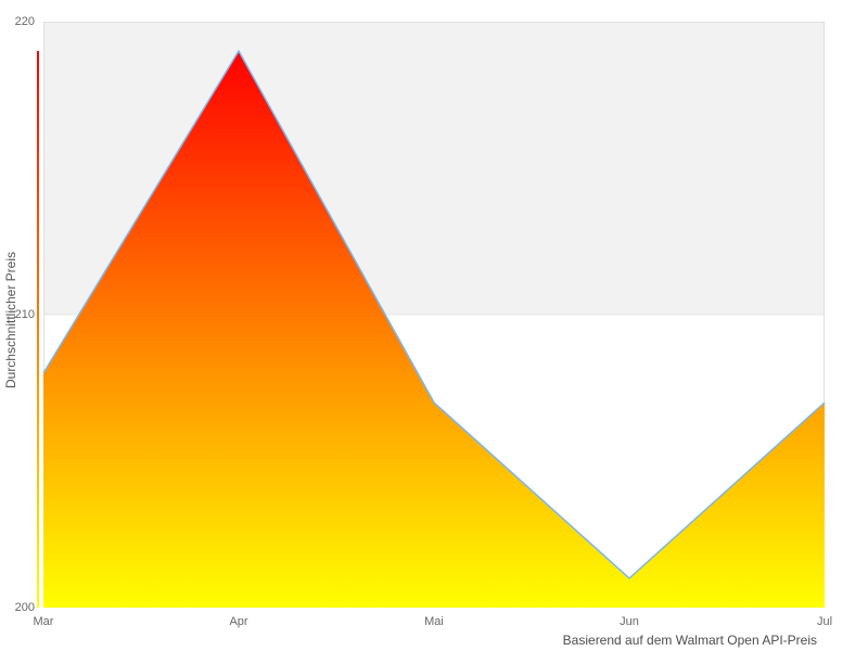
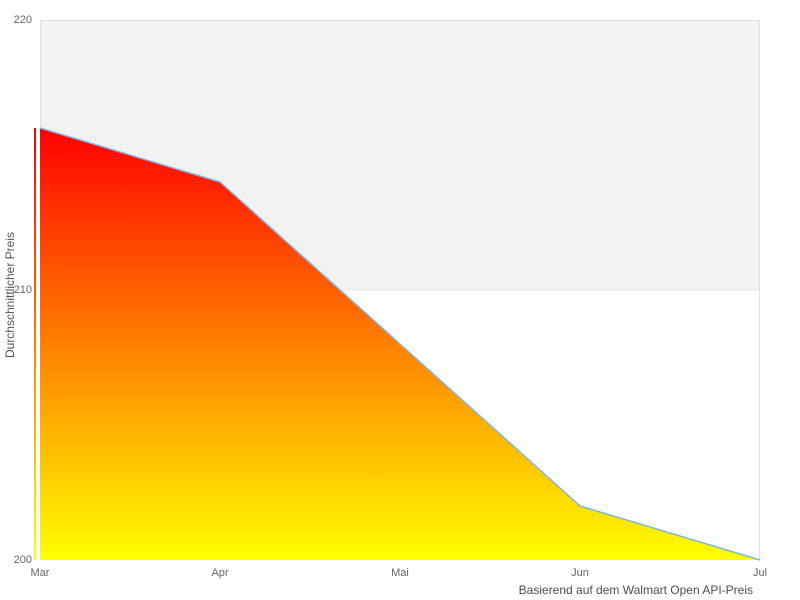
Mar: 208 -> 216
Apr: 219 -> 214
Mai: 207 -> 208
Jun: 201 -> 202
Jul: 207 -> 200
